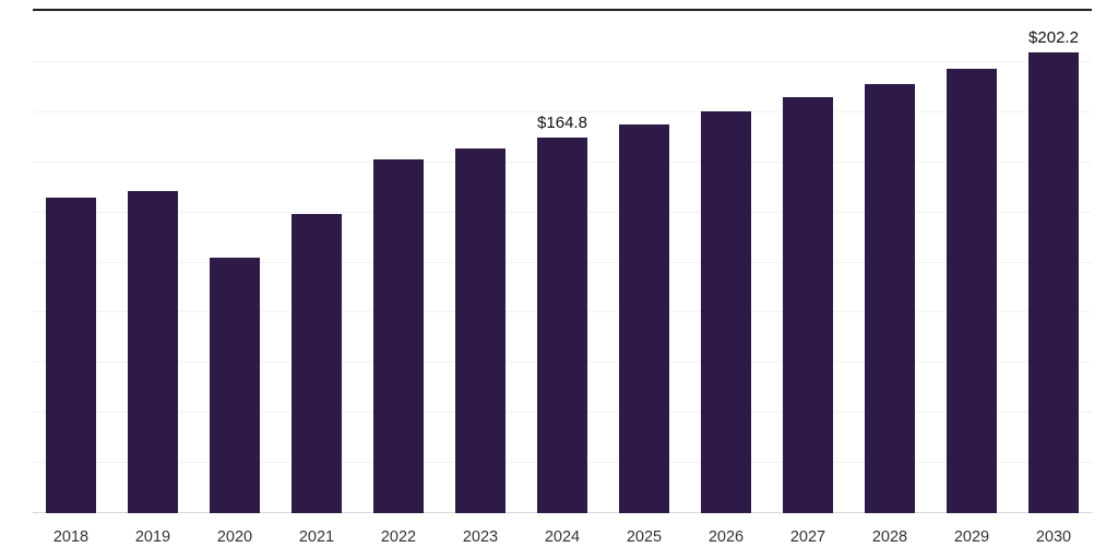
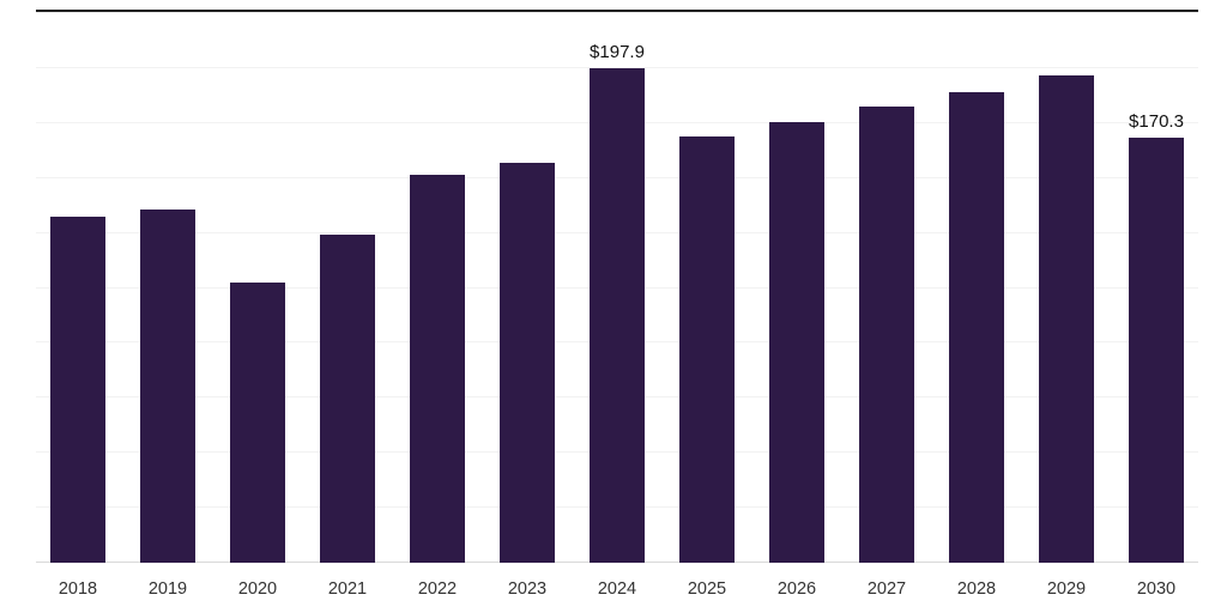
2024: $164.8 -> $197.9
2030: $202.2 -> $170.3
